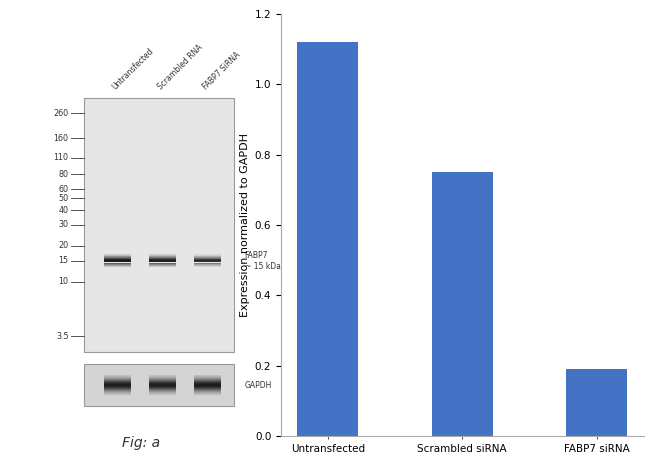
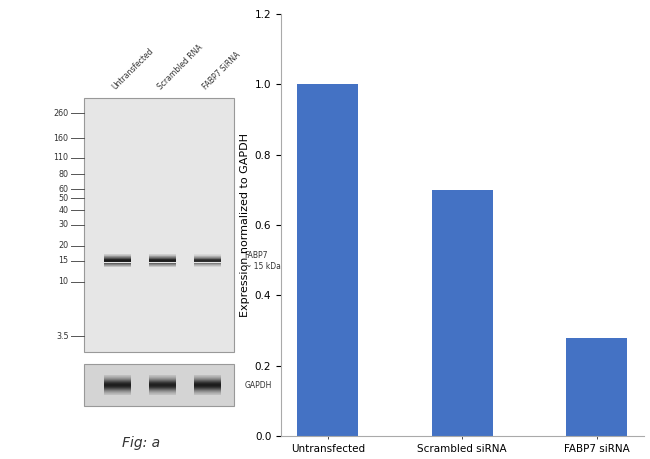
Untransfected: 1.12 -> 1.00
Scrambled siRNA: 0.75 -> 0.70
FABP7 siRNA: 0.19 -> 0.28
